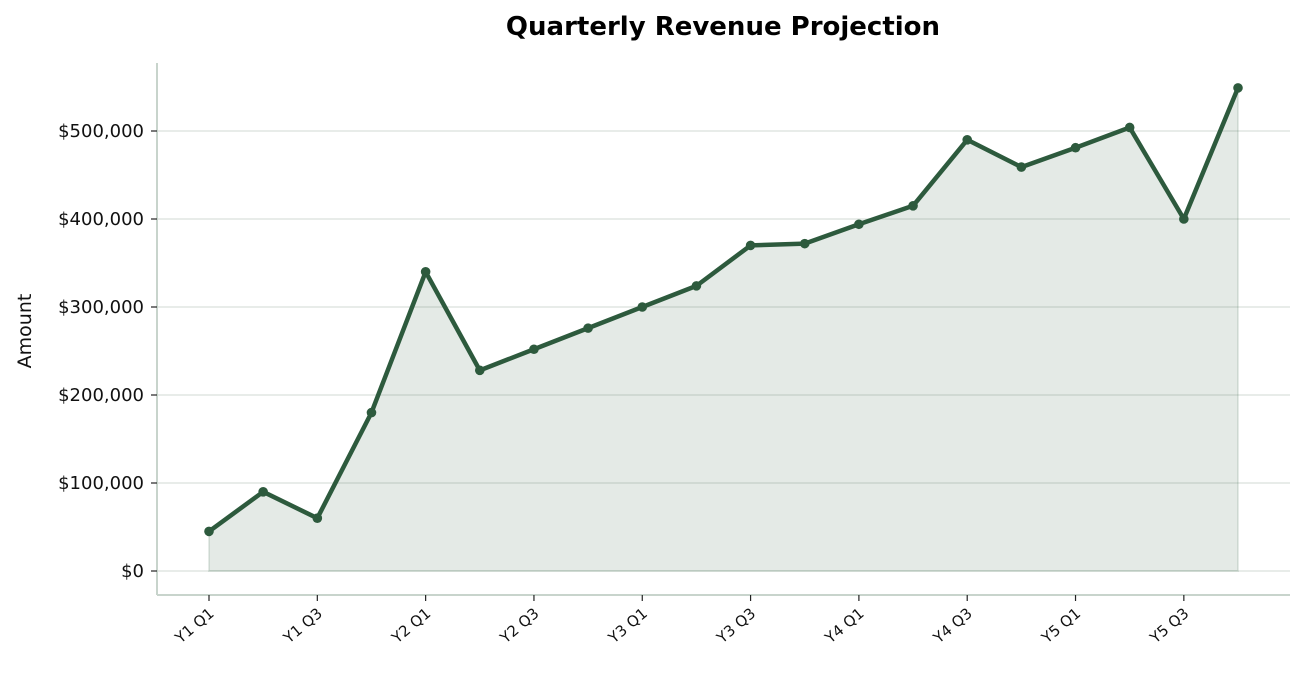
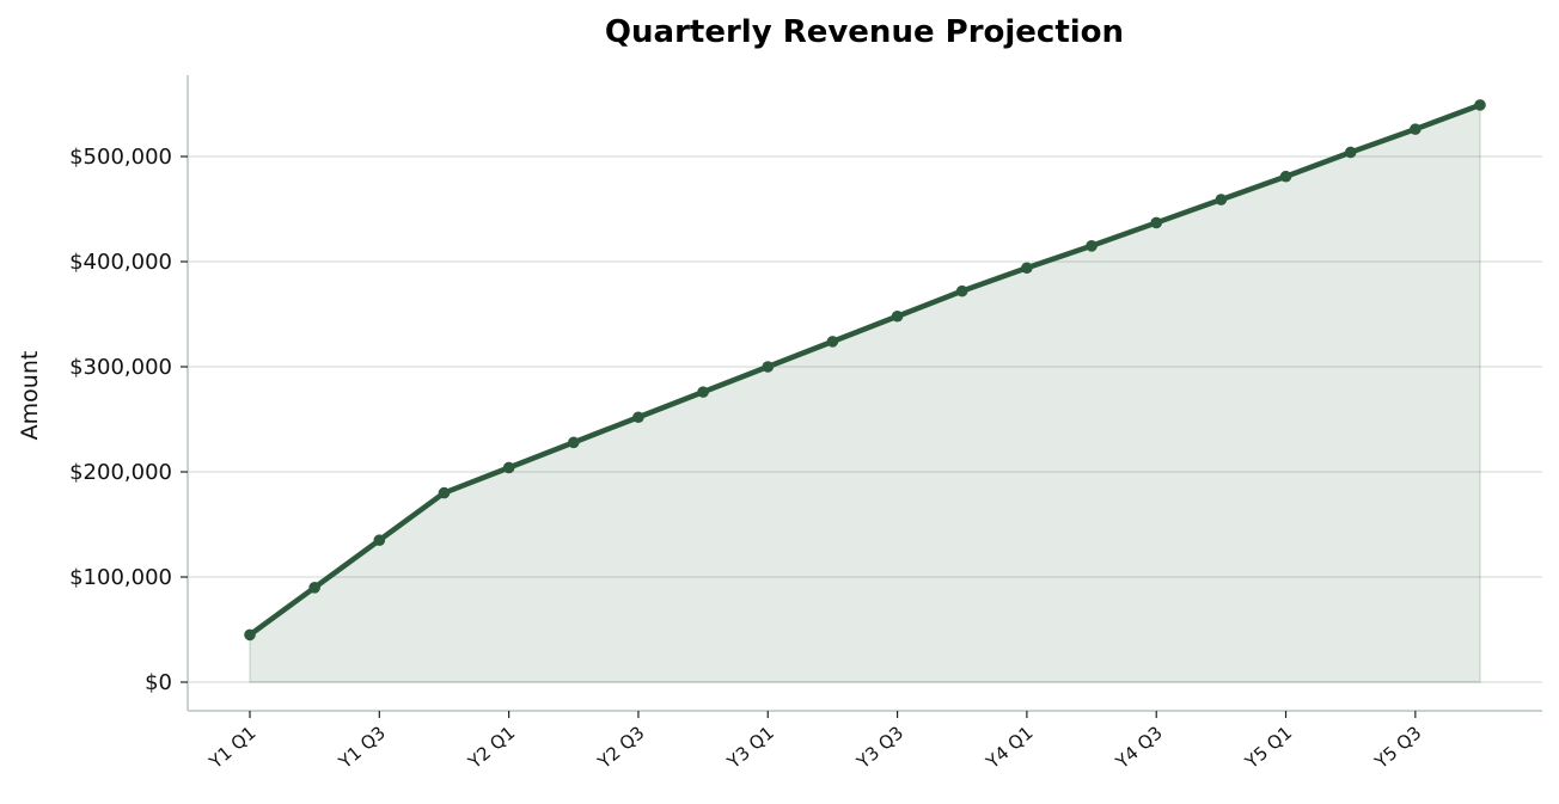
Y1 Q3: $60000 -> $140000
Y2 Q1: $340000 -> $200000
Y3 Q3: $370000 -> $350000
Y4 Q3: $490000 -> $440000
Y5 Q3: $400000 -> $530000
